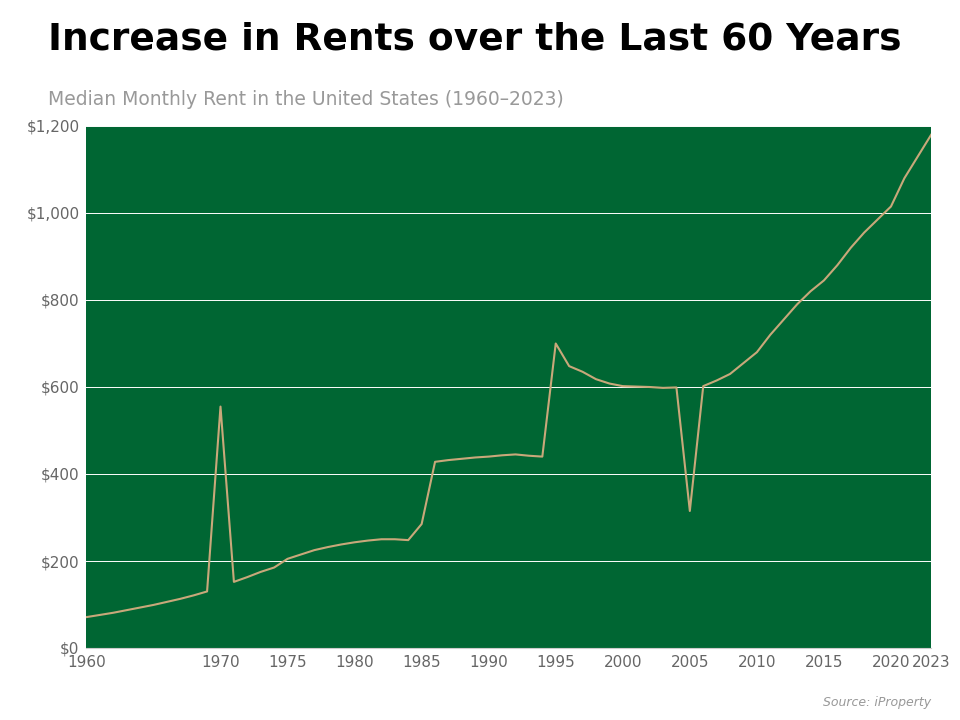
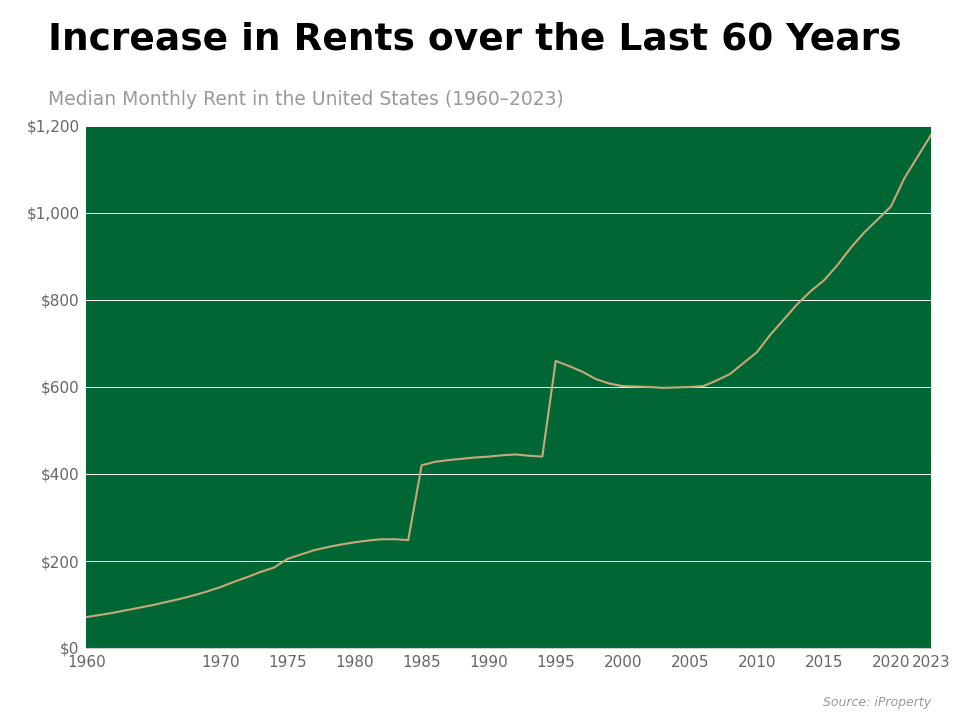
1970: $555 -> $140
1985: $285 -> $420
1995: $700 -> $660
2005: $315 -> $600
